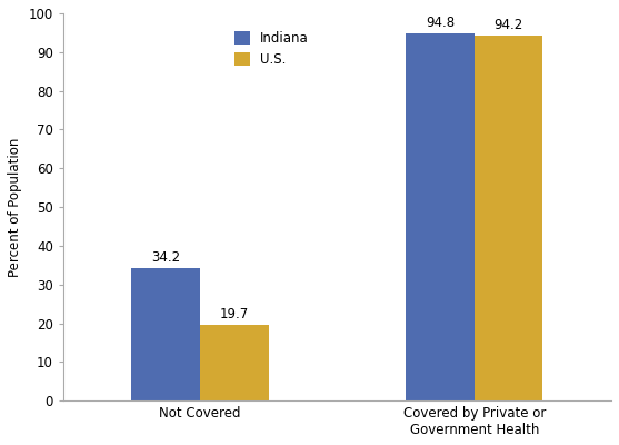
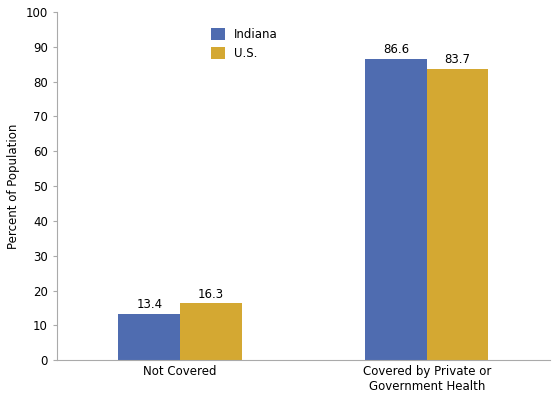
Indiana/Not Covered: 34.2 -> 13.4
U.S./Not Covered: 19.7 -> 16.3
Indiana/Covered by Private or Government Health: 94.8 -> 86.6
U.S./Covered by Private or Government Health: 94.2 -> 83.7
